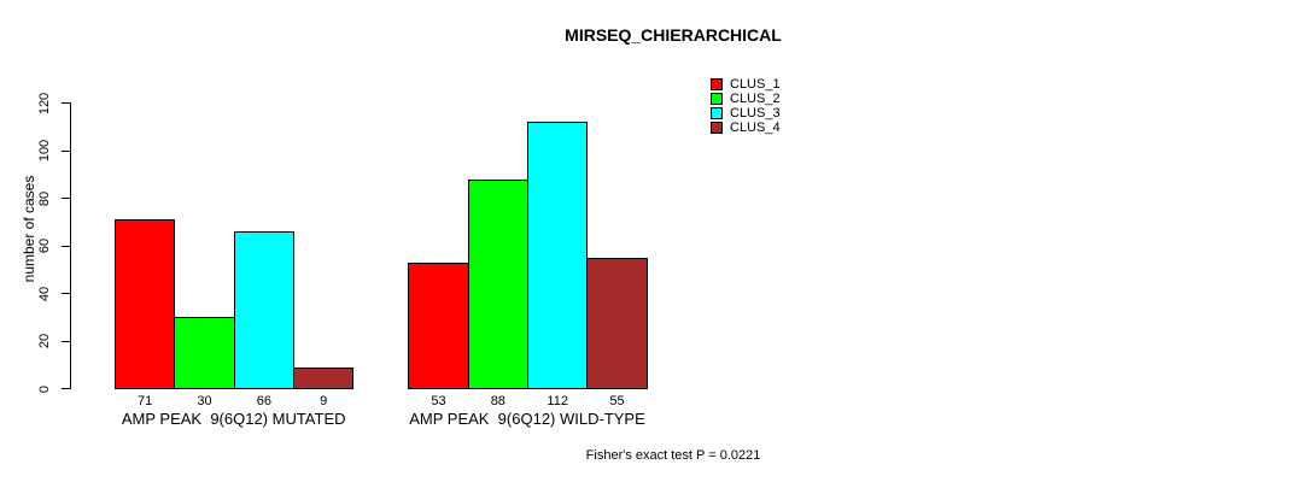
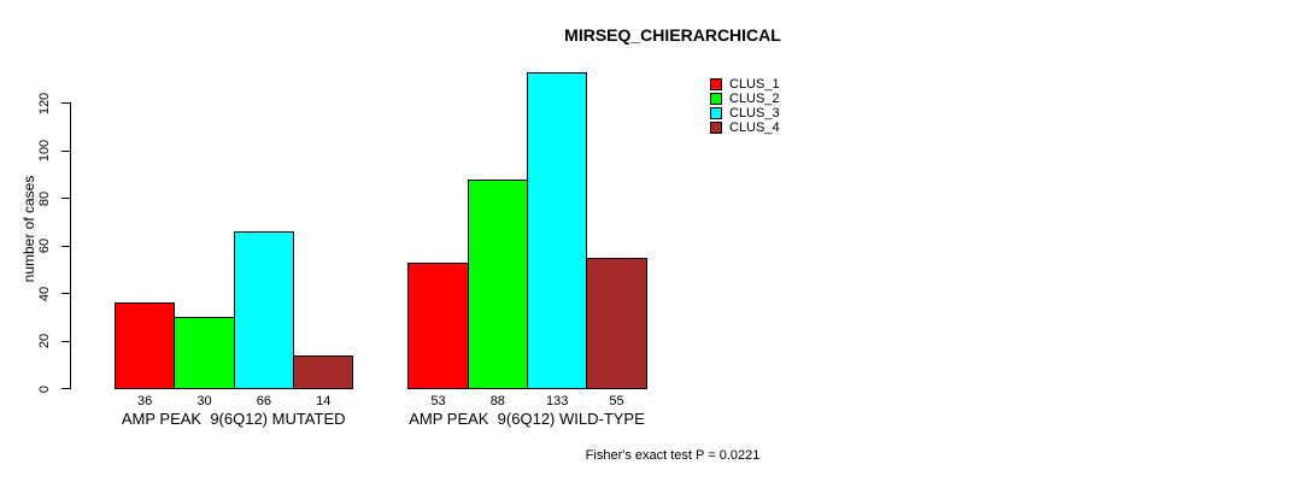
CLUS_1/AMP PEAK 9(6Q12) MUTATED: 71 -> 36
CLUS_4/AMP PEAK 9(6Q12) MUTATED: 9 -> 14
CLUS_3/AMP PEAK 9(6Q12) WILD-TYPE: 112 -> 133
